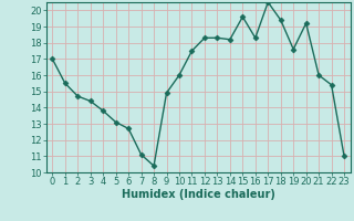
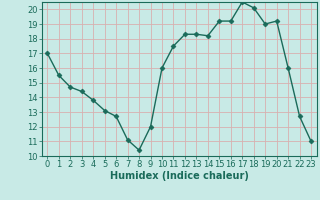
9: 14.9 -> 12.0
15: 19.6 -> 19.2
16: 18.3 -> 19.2
18: 19.4 -> 20.1
19: 17.6 -> 19.0
22: 15.4 -> 12.7
